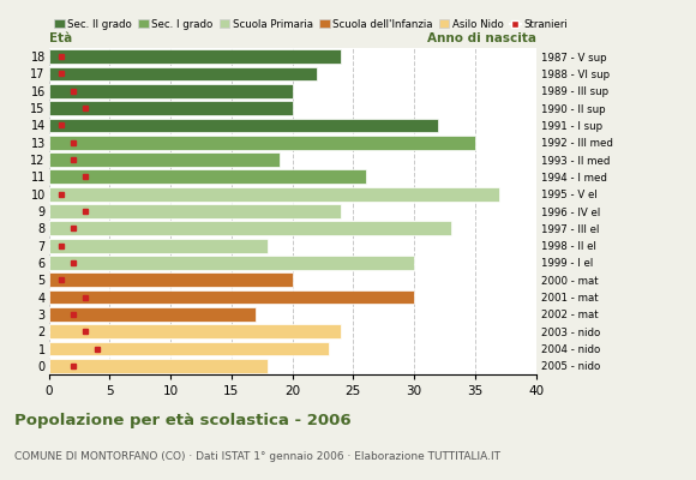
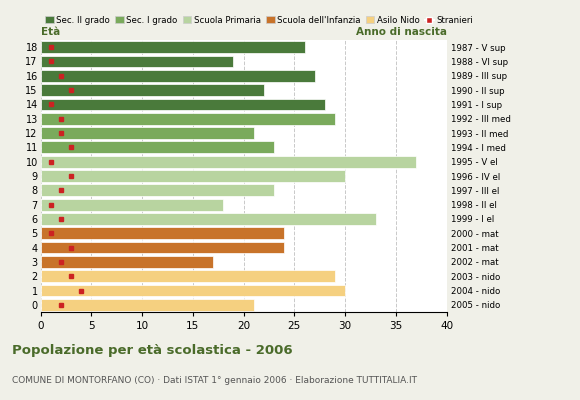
18: 24 -> 26
17: 22 -> 19
16: 20 -> 27
15: 20 -> 22
14: 32 -> 28
13: 35 -> 29
12: 19 -> 21
11: 26 -> 23
9: 24 -> 30
8: 33 -> 23
6: 30 -> 33
5: 20 -> 24
4: 30 -> 24
2: 24 -> 29
1: 23 -> 30
0: 18 -> 21
